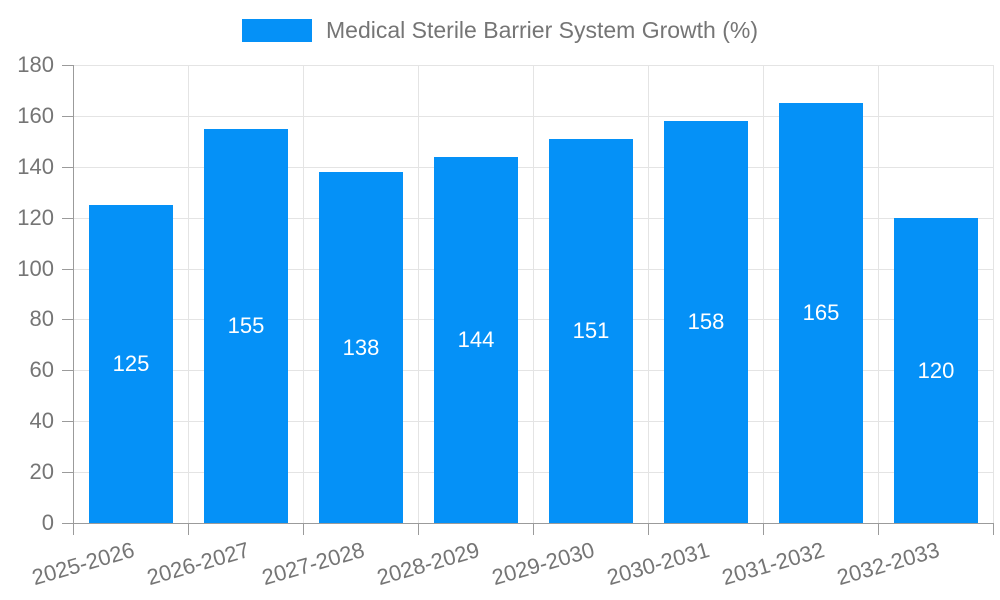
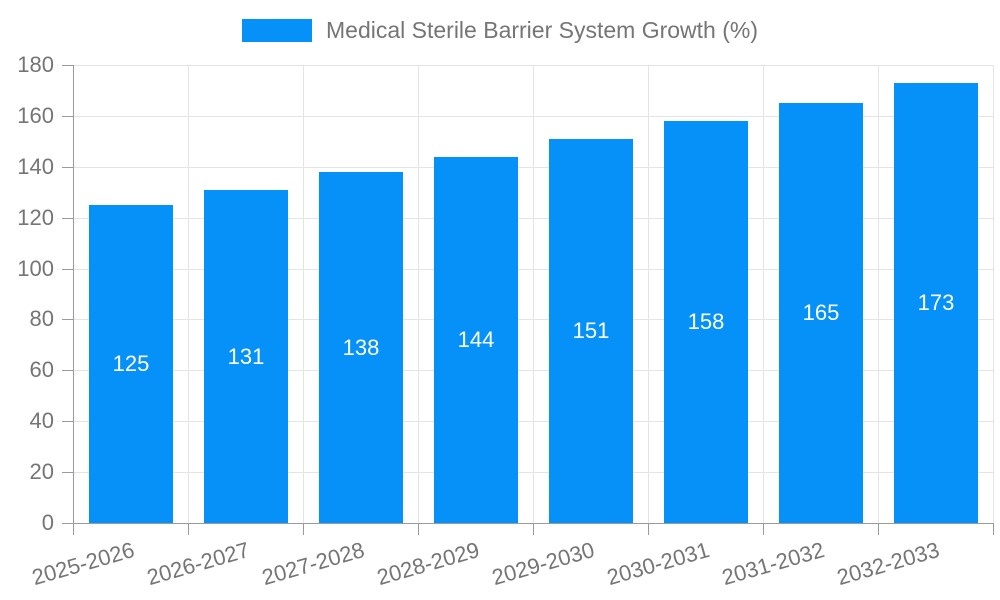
2026-2027: 155 -> 131
2032-2033: 120 -> 173
